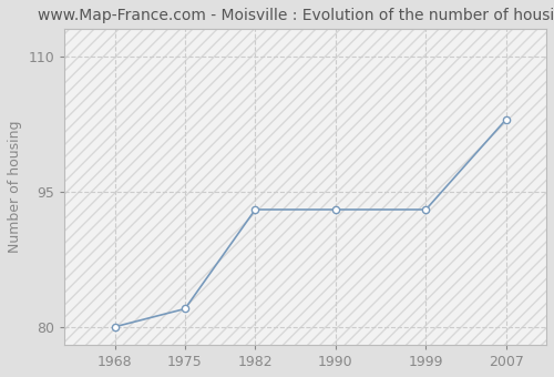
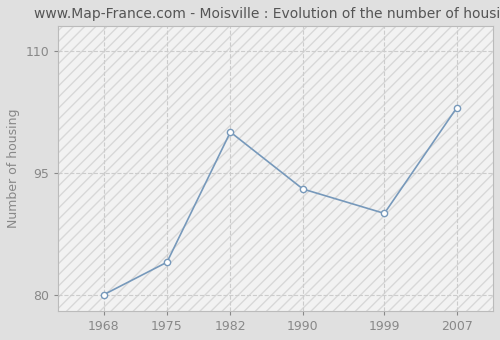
1975: 82 -> 84
1982: 93 -> 100
1999: 93 -> 90
